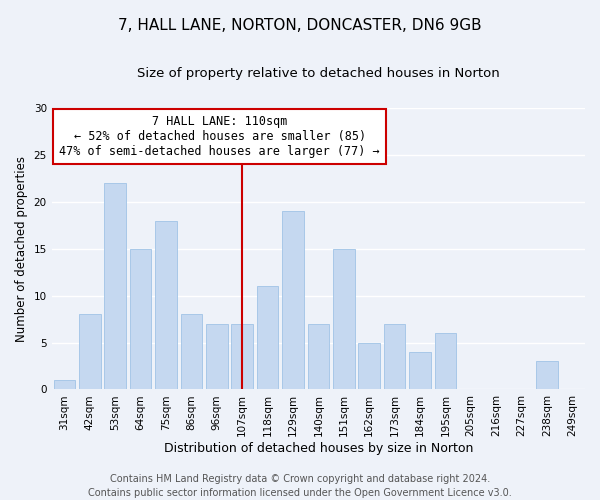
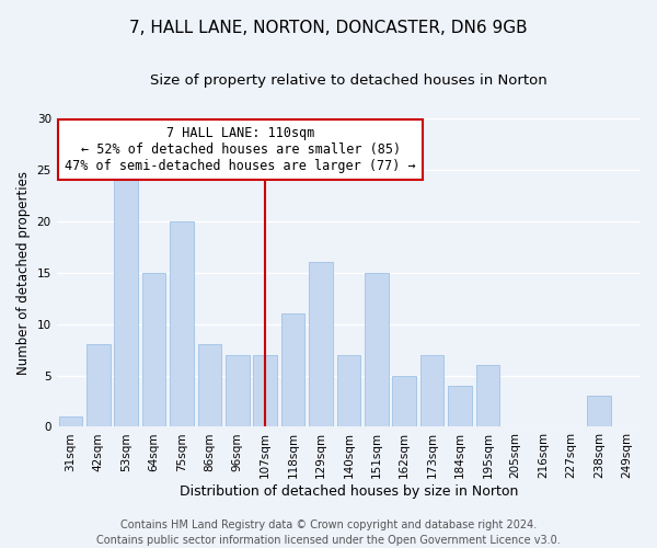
53sqm: 22 -> 24
75sqm: 18 -> 20
129sqm: 19 -> 16
